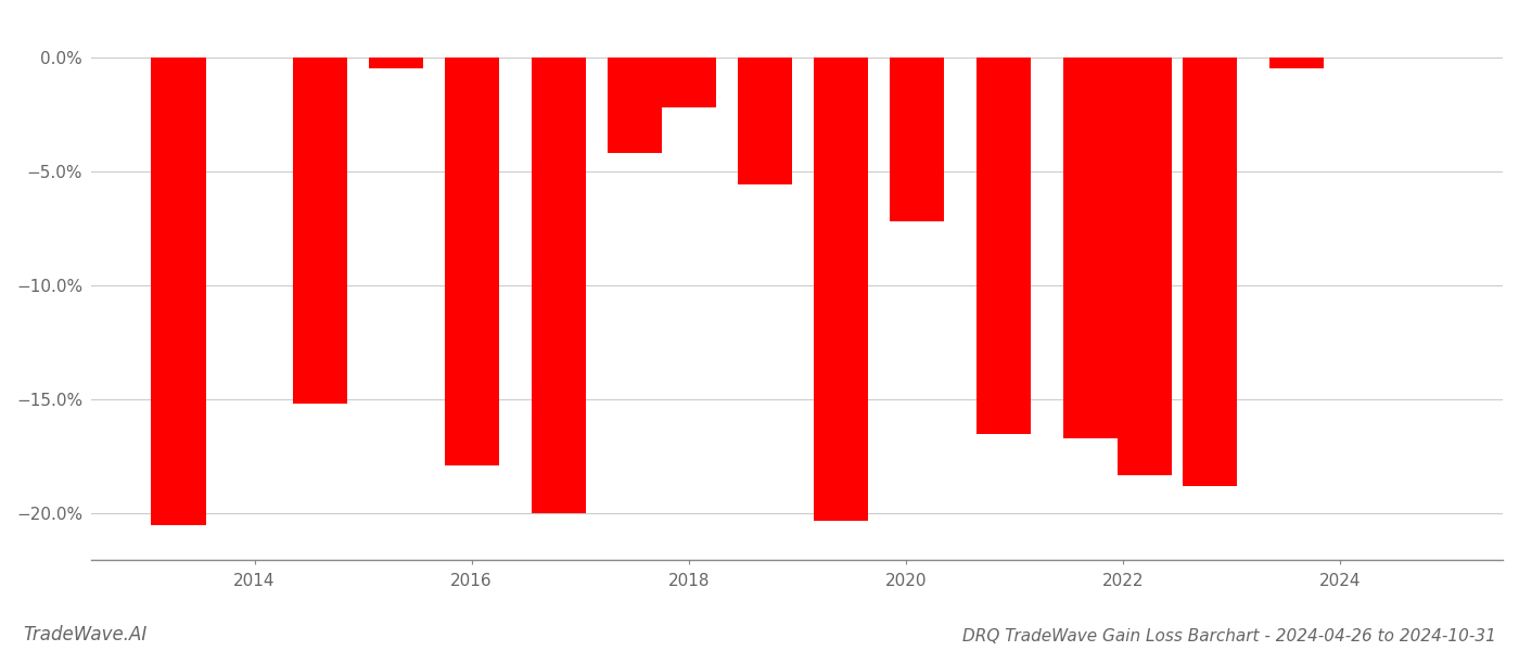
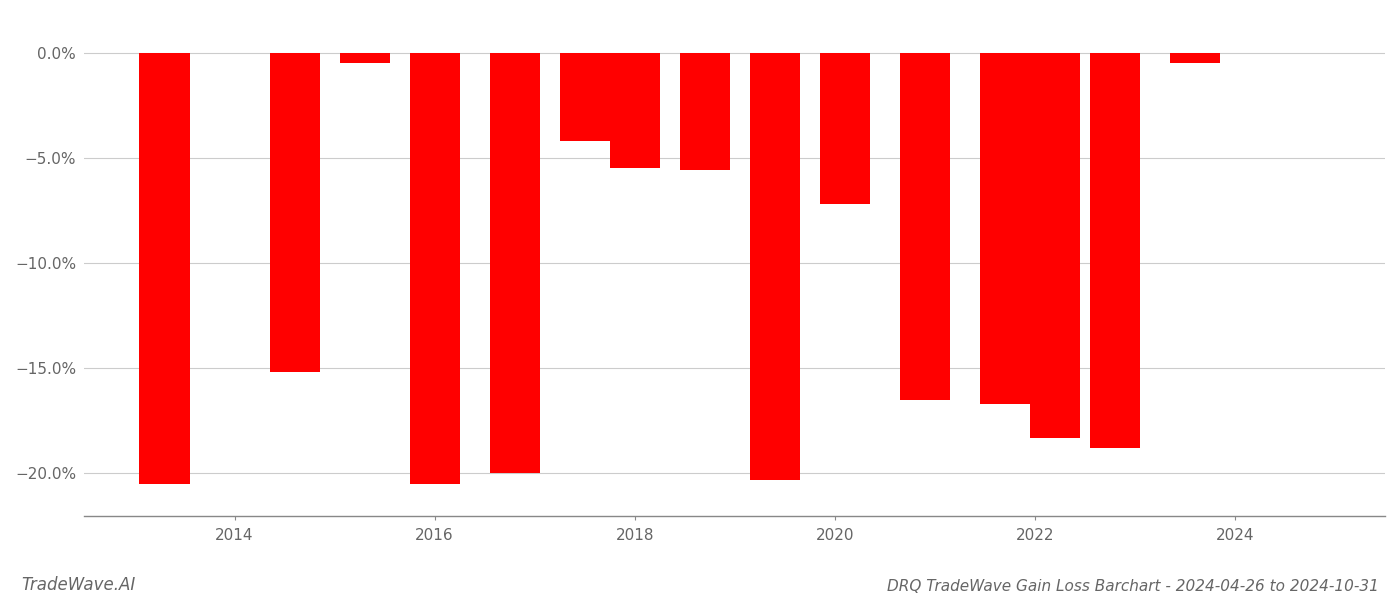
2016: -17.9% -> -20.5%
2018: -2.2% -> -5.5%
